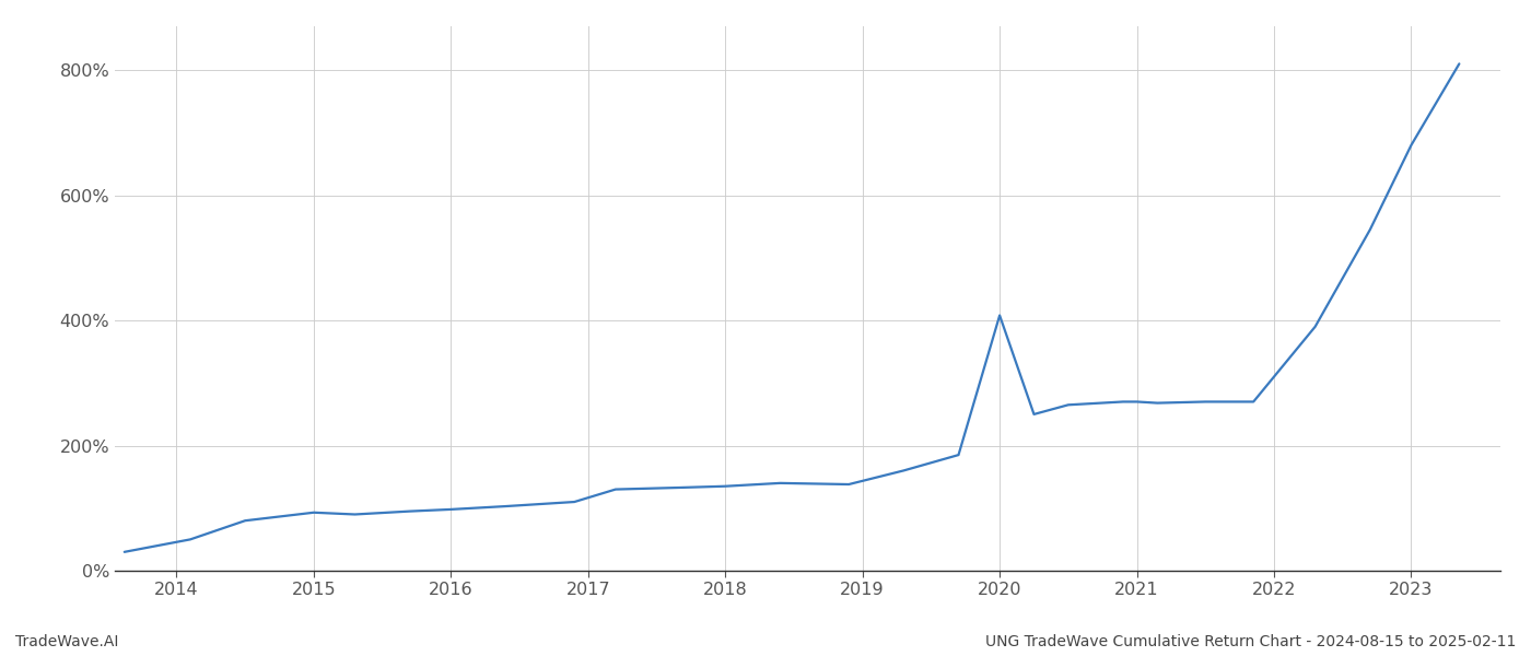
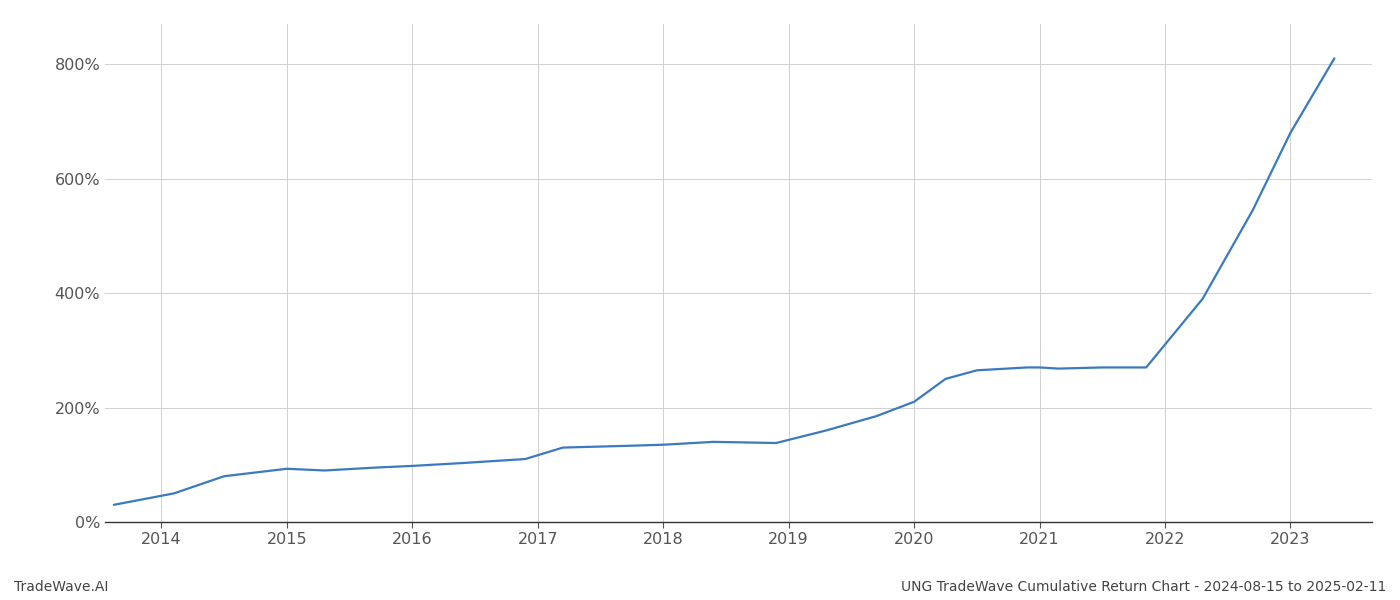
2020: 408% -> 210%
